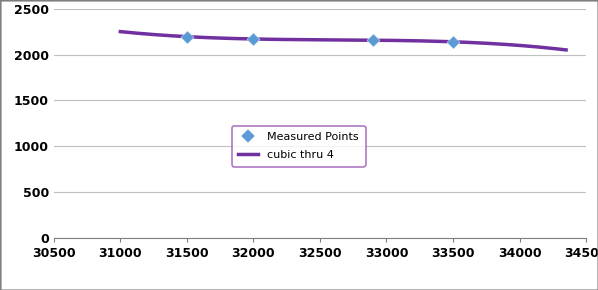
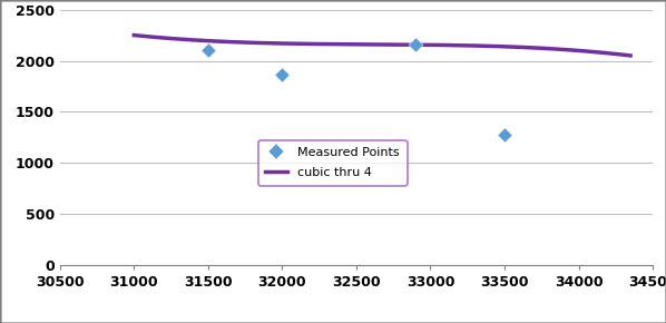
Measured Points/31500: 2200 -> 2100
Measured Points/32000: 2170 -> 1860
Measured Points/33500: 2140 -> 1280
